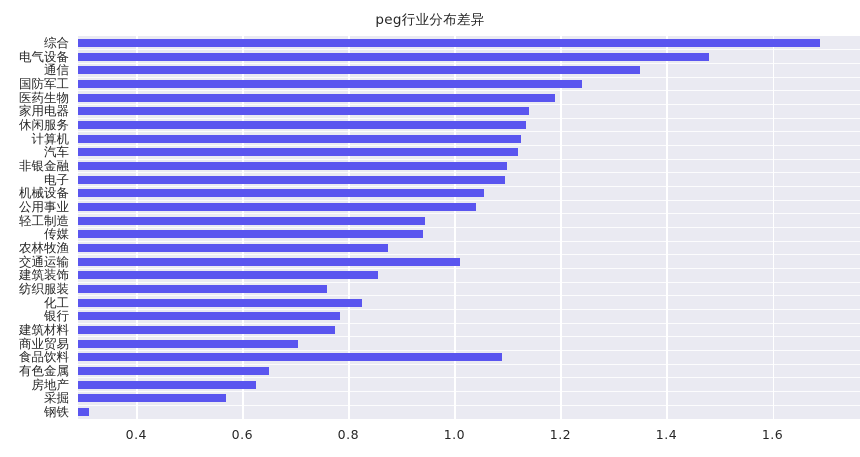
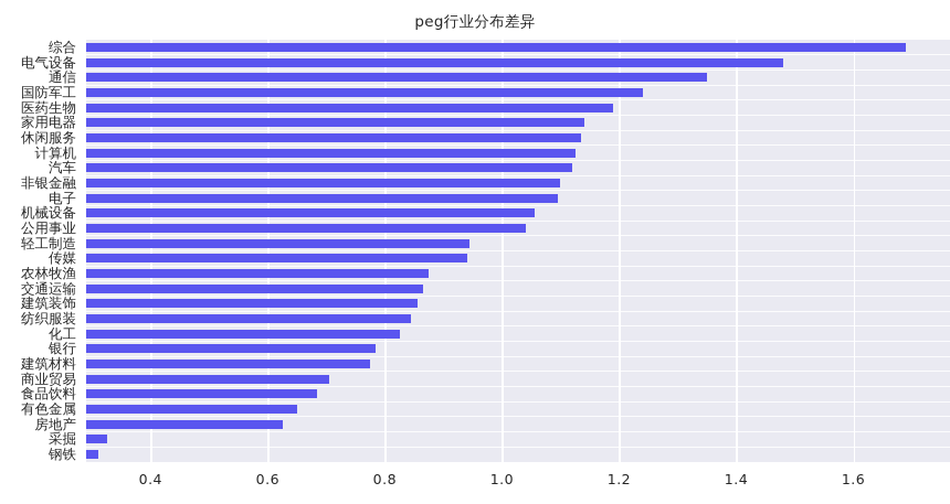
交通运输: 1.01 -> 0.86
纺织服装: 0.76 -> 0.84
食品饮料: 1.09 -> 0.69
采掘: 0.57 -> 0.33
